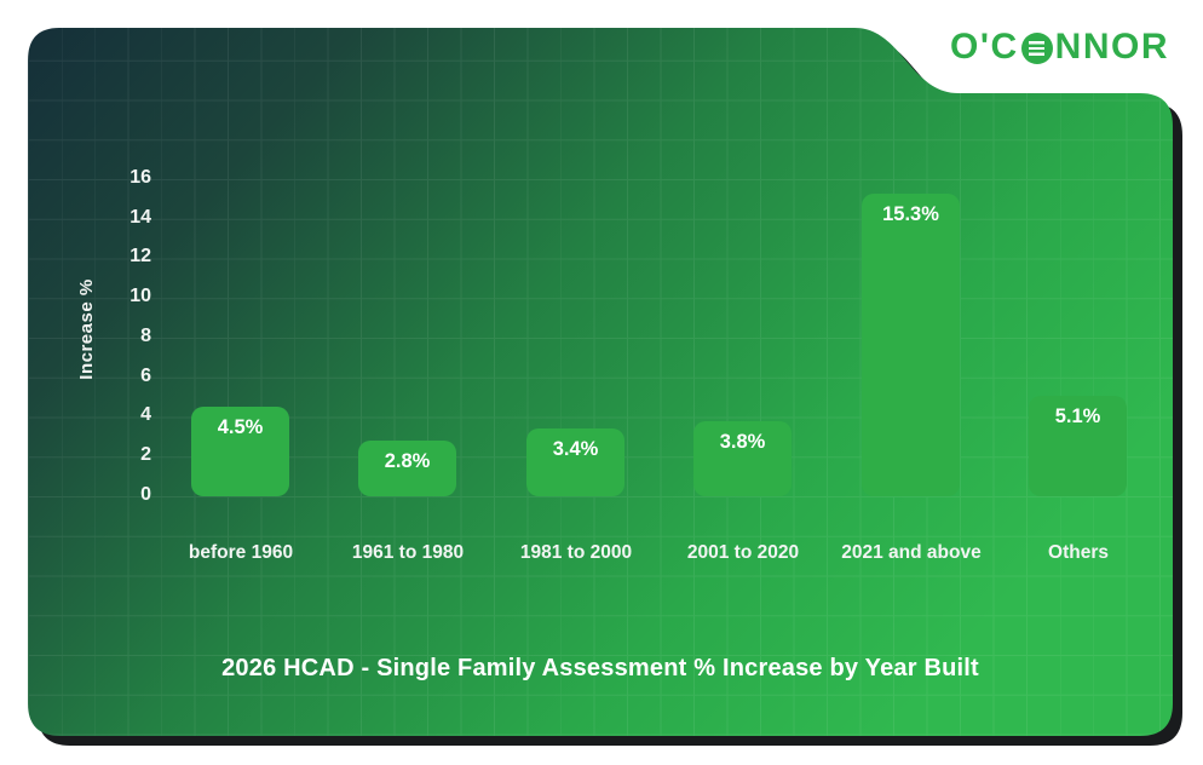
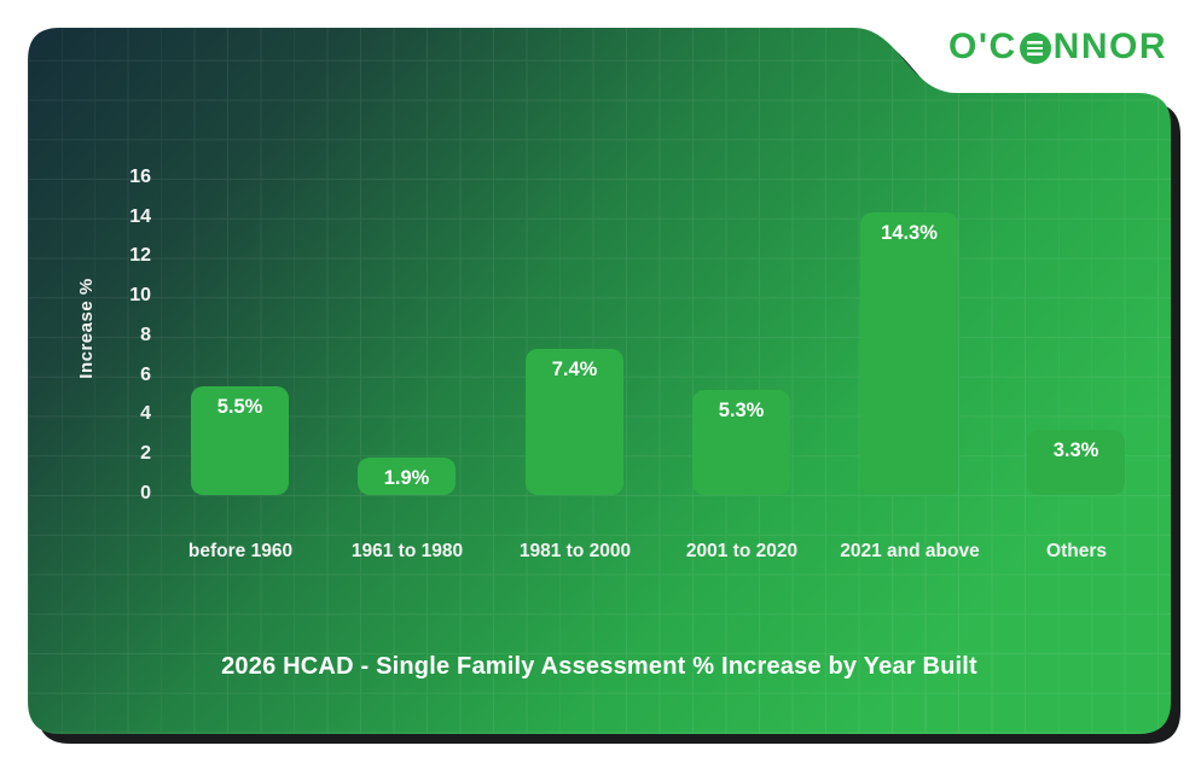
before 1960: 4.5% -> 5.5%
1961 to 1980: 2.8% -> 1.9%
1981 to 2000: 3.4% -> 7.4%
2001 to 2020: 3.8% -> 5.3%
2021 and above: 15.3% -> 14.3%
Others: 5.1% -> 3.3%
